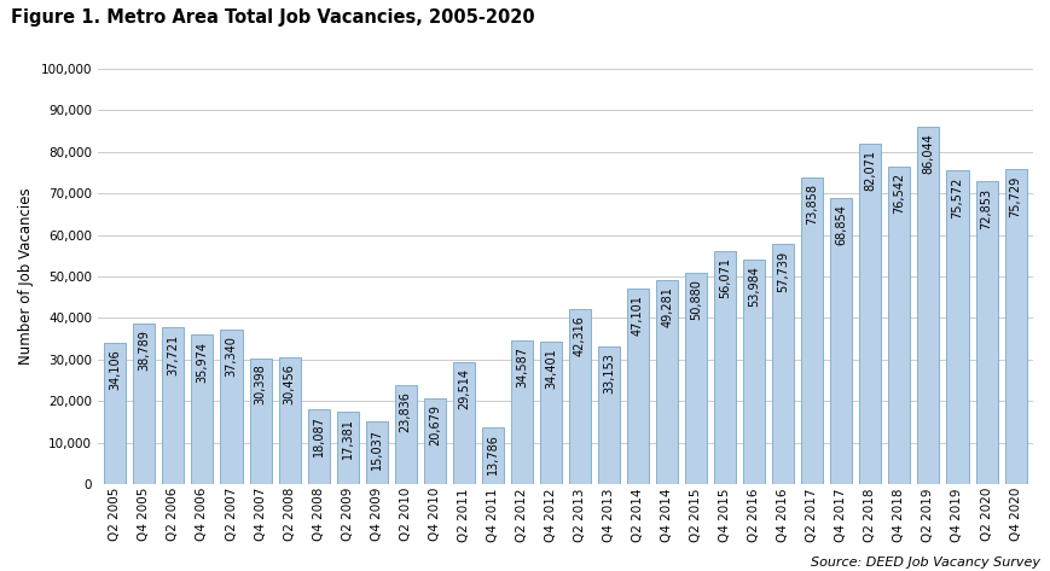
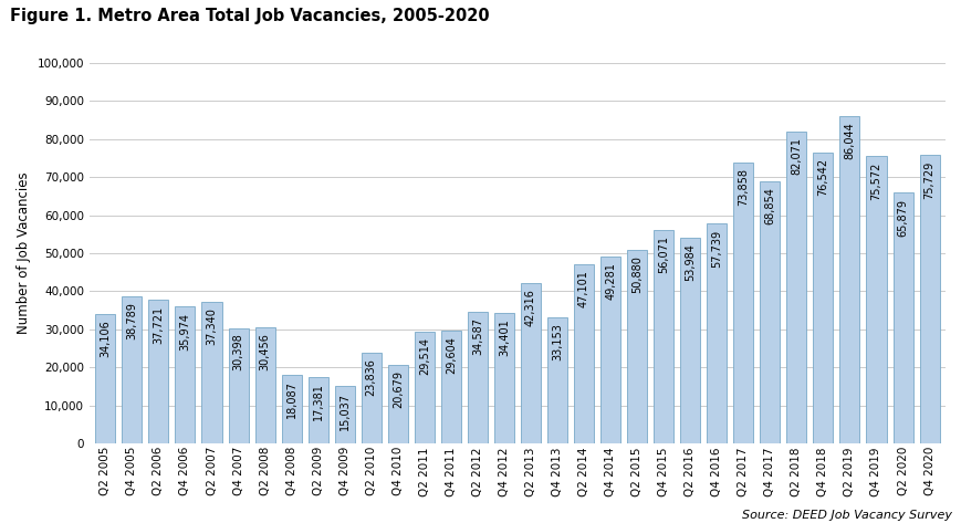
Q4 2011: 13,786 -> 29,604
Q2 2020: 72,853 -> 65,879
